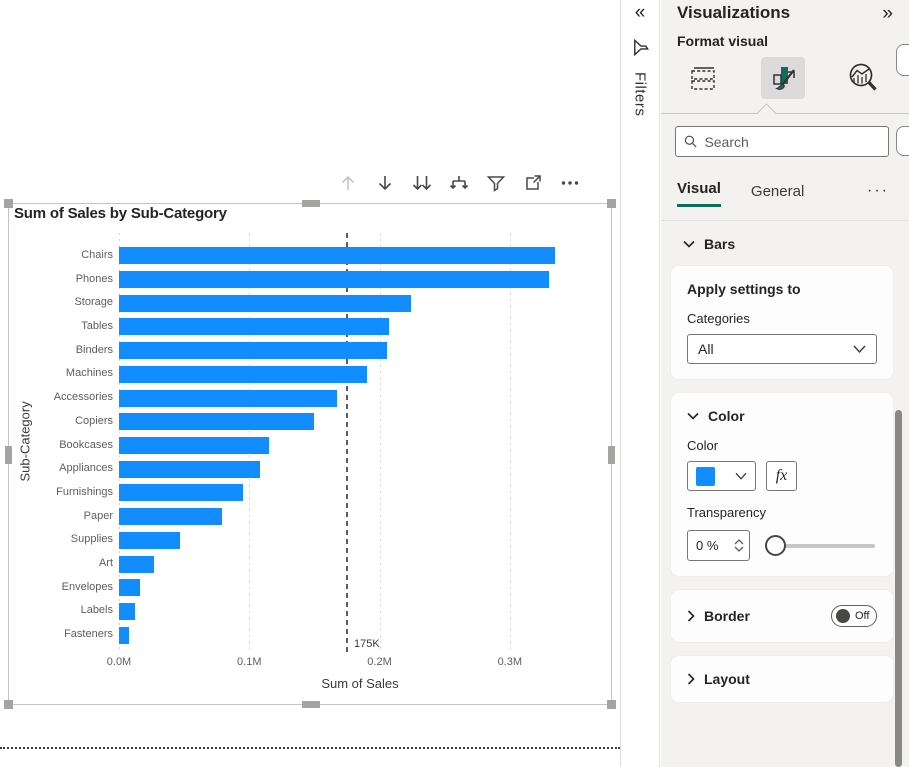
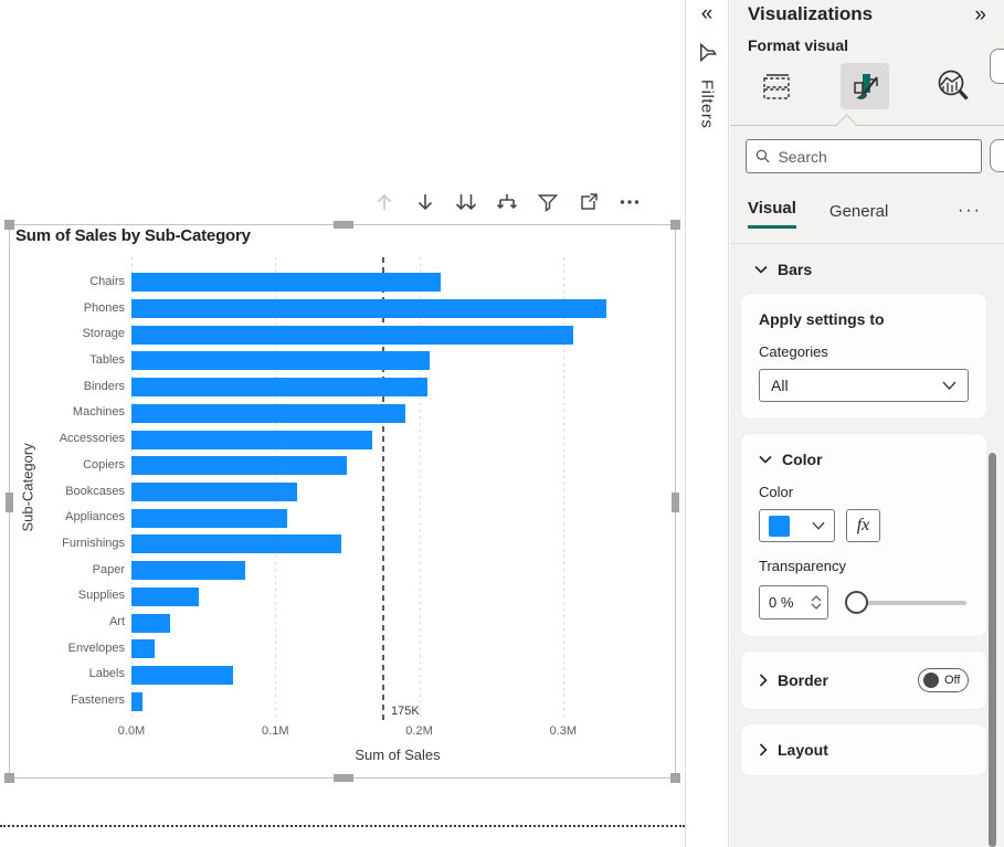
Chairs: 0.335M -> 0.215M
Storage: 0.224M -> 0.307M
Furnishings: 0.095M -> 0.146M
Labels: 0.012M -> 0.071M
